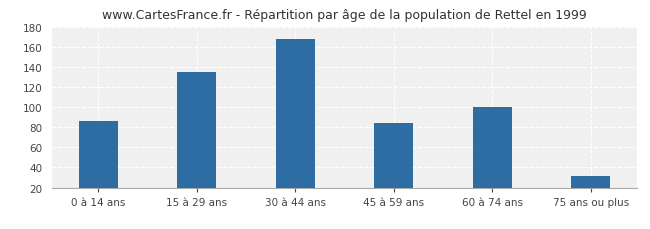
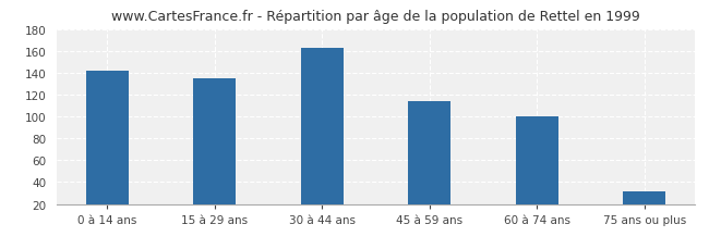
0 à 14 ans: 86 -> 142
30 à 44 ans: 168 -> 163
45 à 59 ans: 84 -> 114
